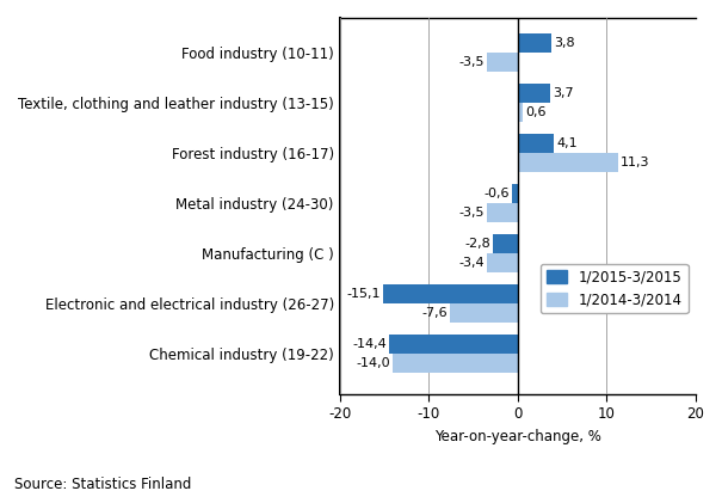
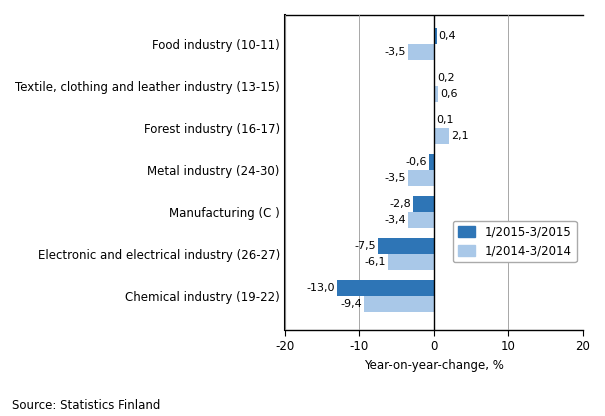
1/2015-3/2015/Food industry (10-11): 3,8 -> 0,4
1/2015-3/2015/Textile, clothing and leather industry (13-15): 3,7 -> 0,2
1/2015-3/2015/Forest industry (16-17): 4,1 -> 0,1
1/2014-3/2014/Forest industry (16-17): 11,3 -> 2,1
1/2015-3/2015/Electronic and electrical industry (26-27): -15,1 -> -7,5
1/2014-3/2014/Electronic and electrical industry (26-27): -7,6 -> -6,1
1/2015-3/2015/Chemical industry (19-22): -14,4 -> -13,0
1/2014-3/2014/Chemical industry (19-22): -14,0 -> -9,4
